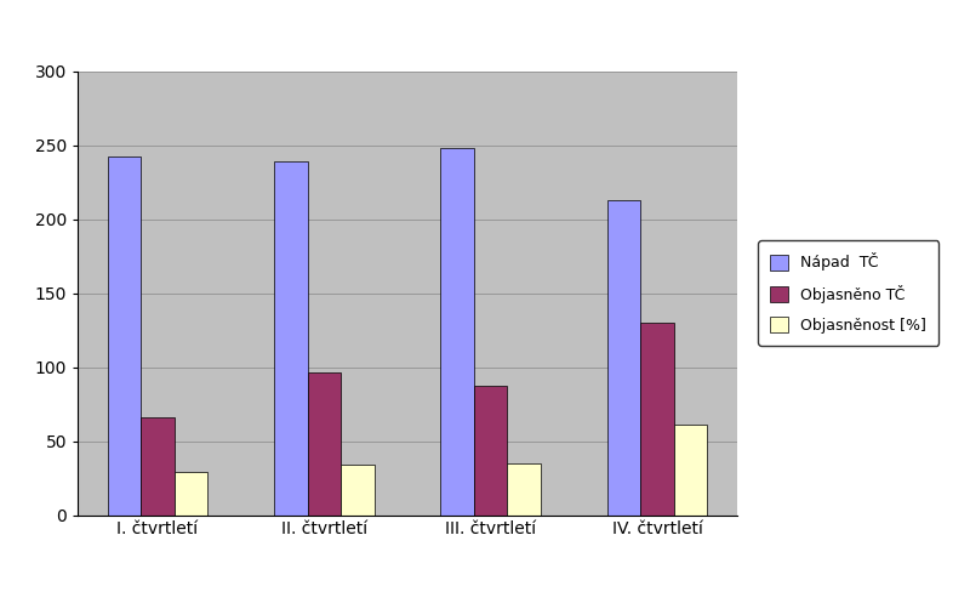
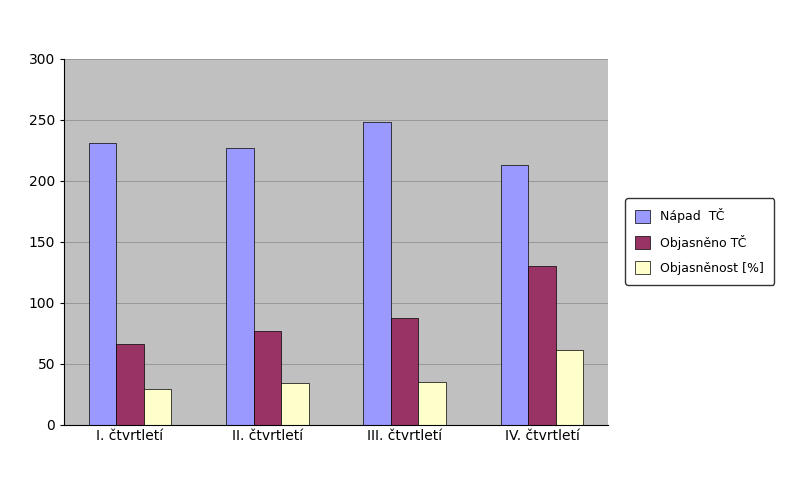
Nápad TČ/I. čtvrtletí: 242 -> 231
Nápad TČ/II. čtvrtletí: 239 -> 227
Objasněno TČ/II. čtvrtletí: 96 -> 77
